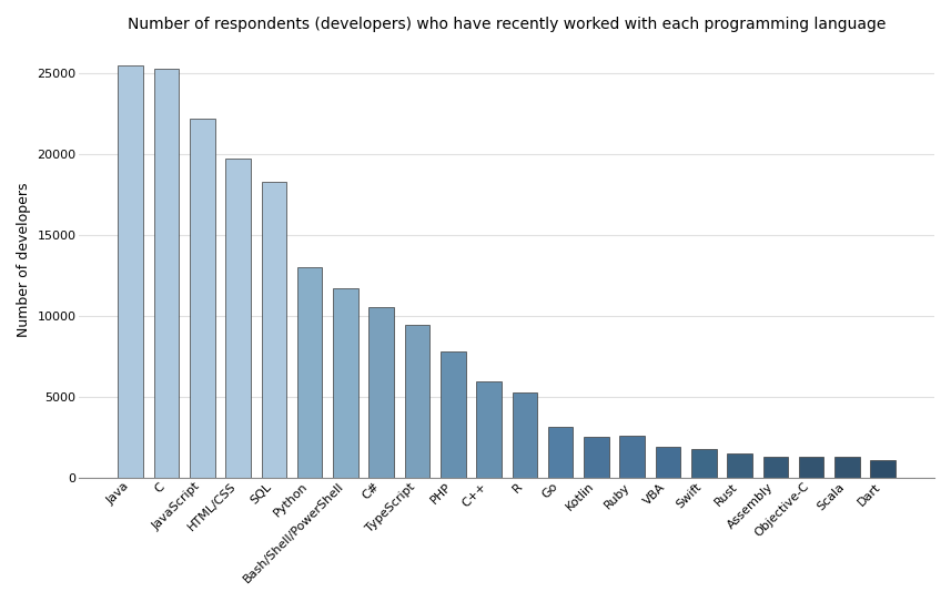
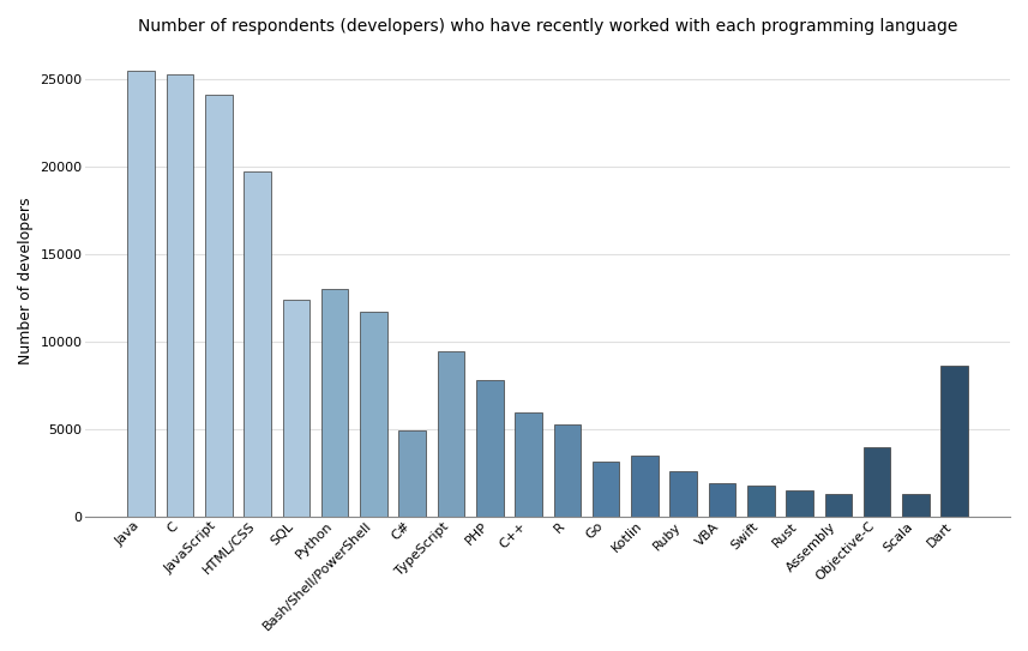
JavaScript: 22200 -> 24100
SQL: 18300 -> 12400
C#: 10600 -> 4900
Kotlin: 2600 -> 3500
Objective-C: 1300 -> 4000
Dart: 1100 -> 8600
